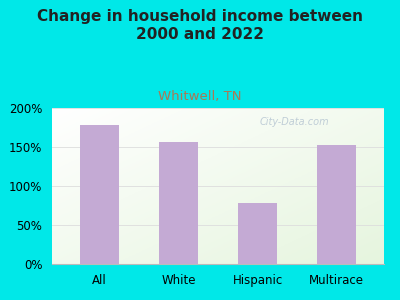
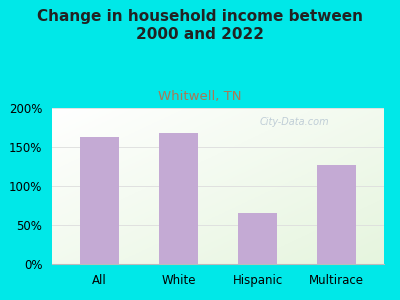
All: 178% -> 163%
White: 156% -> 168%
Hispanic: 78% -> 65%
Multirace: 152% -> 127%
